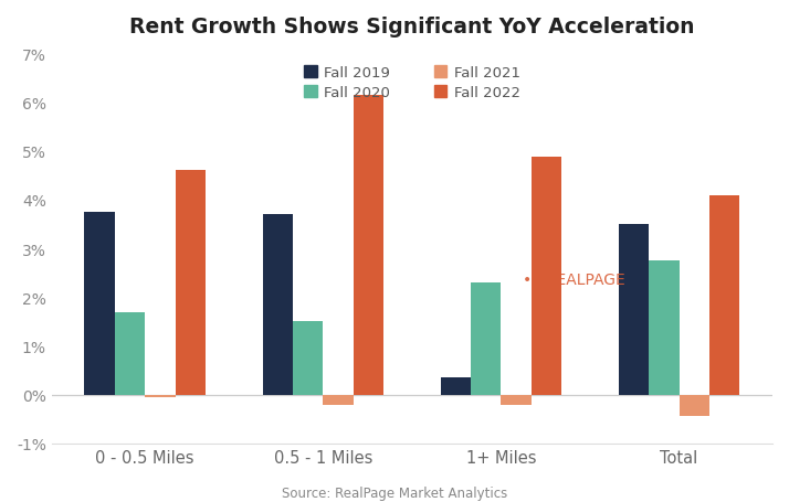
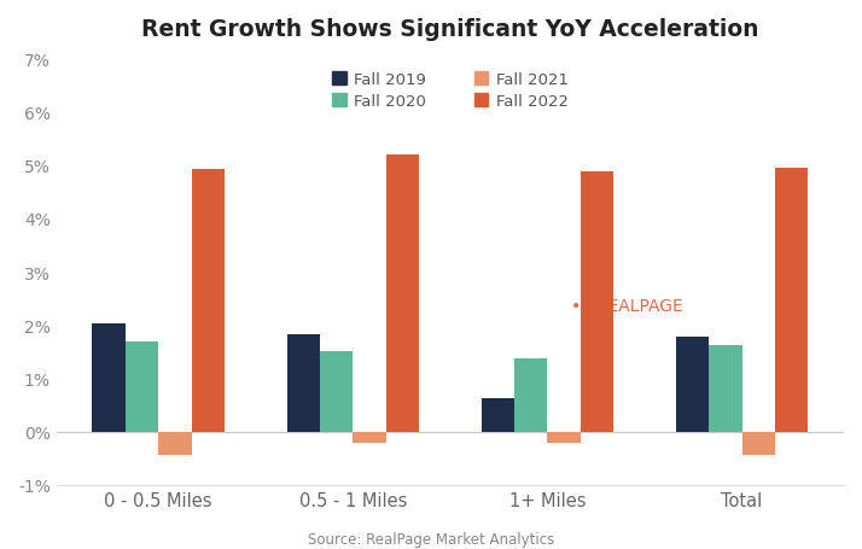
Fall 2019/0 - 0.5 Miles: 3.75% -> 2.02%
Fall 2021/0 - 0.5 Miles: -0.05% -> -0.43%
Fall 2022/0 - 0.5 Miles: 4.60% -> 4.93%
Fall 2019/0.5 - 1 Miles: 3.70% -> 1.83%
Fall 2022/0.5 - 1 Miles: 6.15% -> 5.20%
Fall 2019/1+ Miles: 0.35% -> 0.63%
Fall 2020/1+ Miles: 2.30% -> 1.38%
Fall 2019/Total: 3.50% -> 1.78%
Fall 2020/Total: 2.75% -> 1.63%
Fall 2022/Total: 4.10% -> 4.95%
